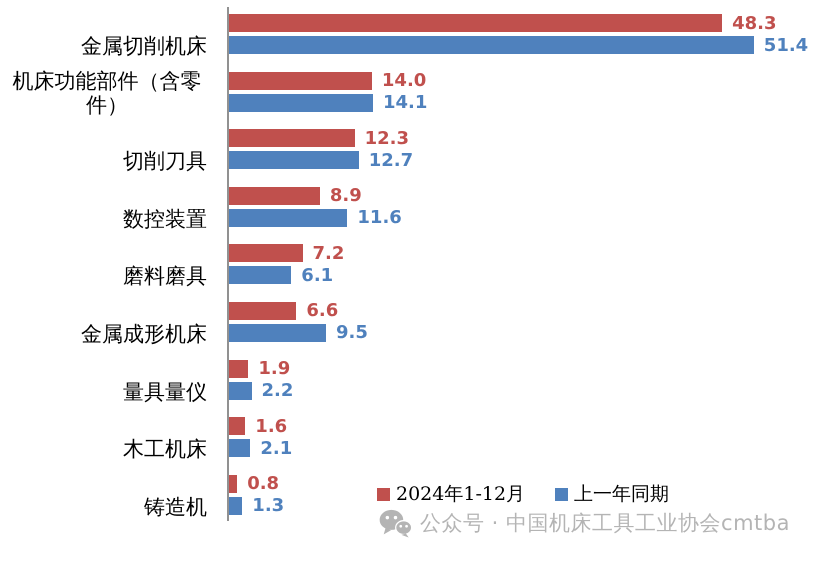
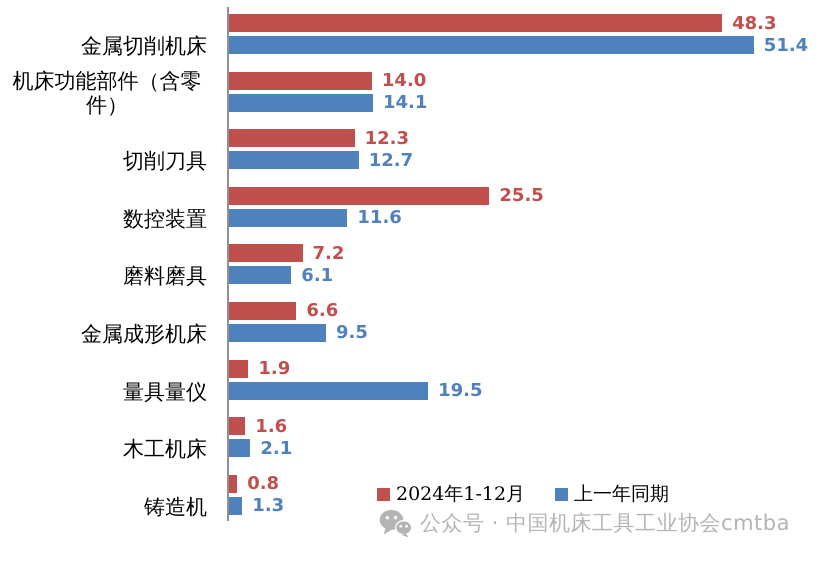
2024年1-12月/数控装置: 8.9 -> 25.5
上一年同期/量具量仪: 2.2 -> 19.5
